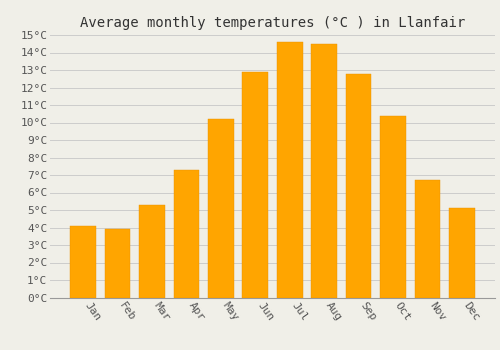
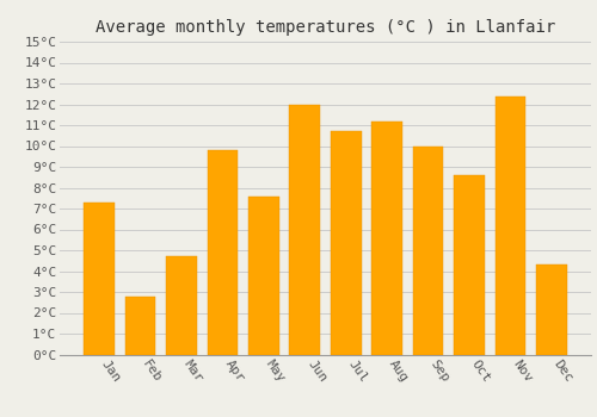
Jan: 4.1°C -> 7.3°C
Feb: 3.9°C -> 2.8°C
Mar: 5.3°C -> 4.7°C
Apr: 7.3°C -> 9.8°C
May: 10.2°C -> 7.6°C
Jun: 12.9°C -> 12.0°C
Jul: 14.6°C -> 10.7°C
Aug: 14.5°C -> 11.2°C
Sep: 12.8°C -> 10.0°C
Oct: 10.4°C -> 8.6°C
Nov: 6.7°C -> 12.4°C
Dec: 5.1°C -> 4.3°C
